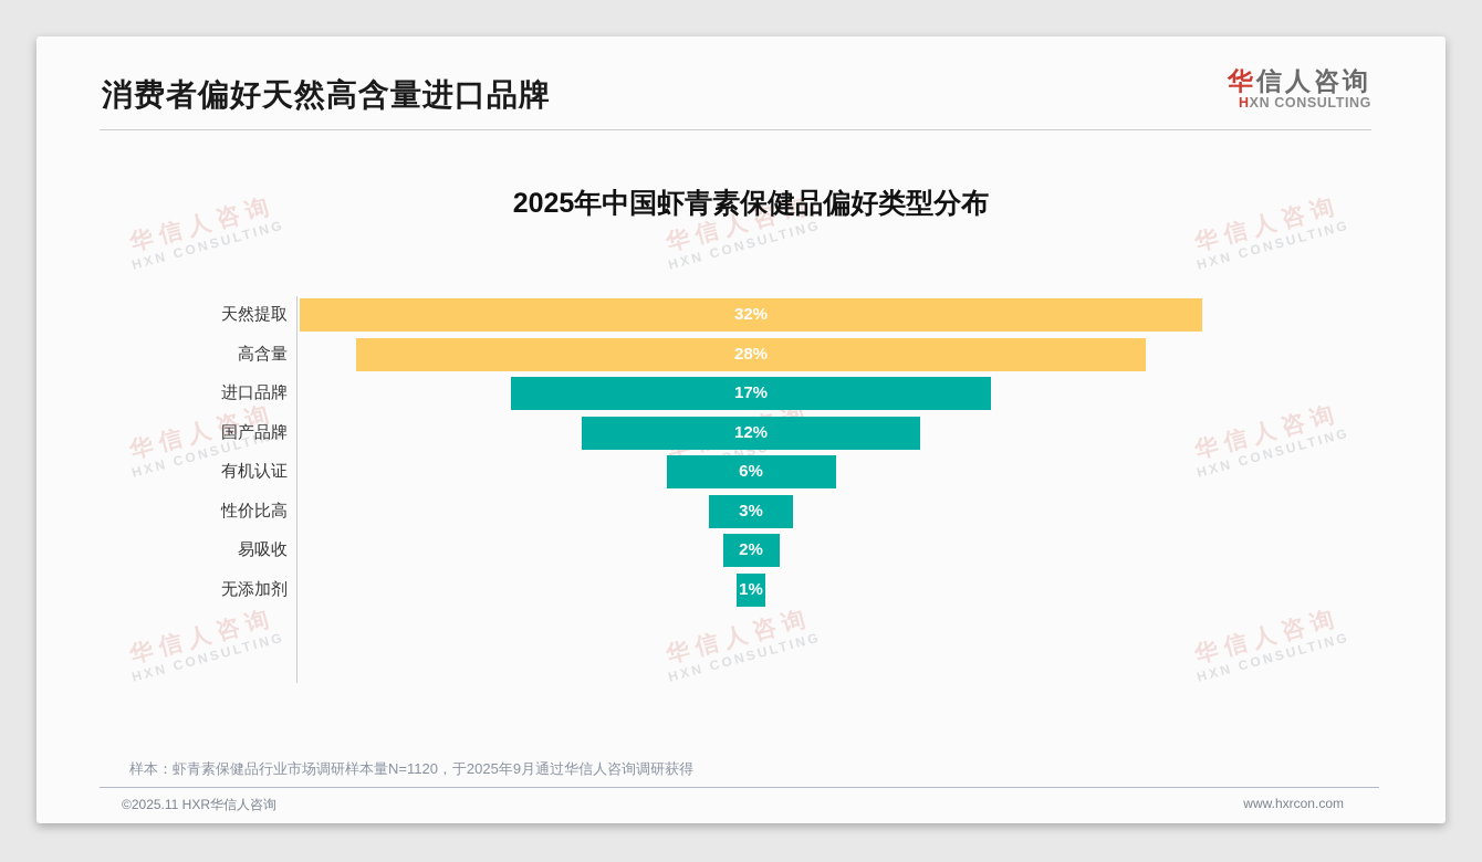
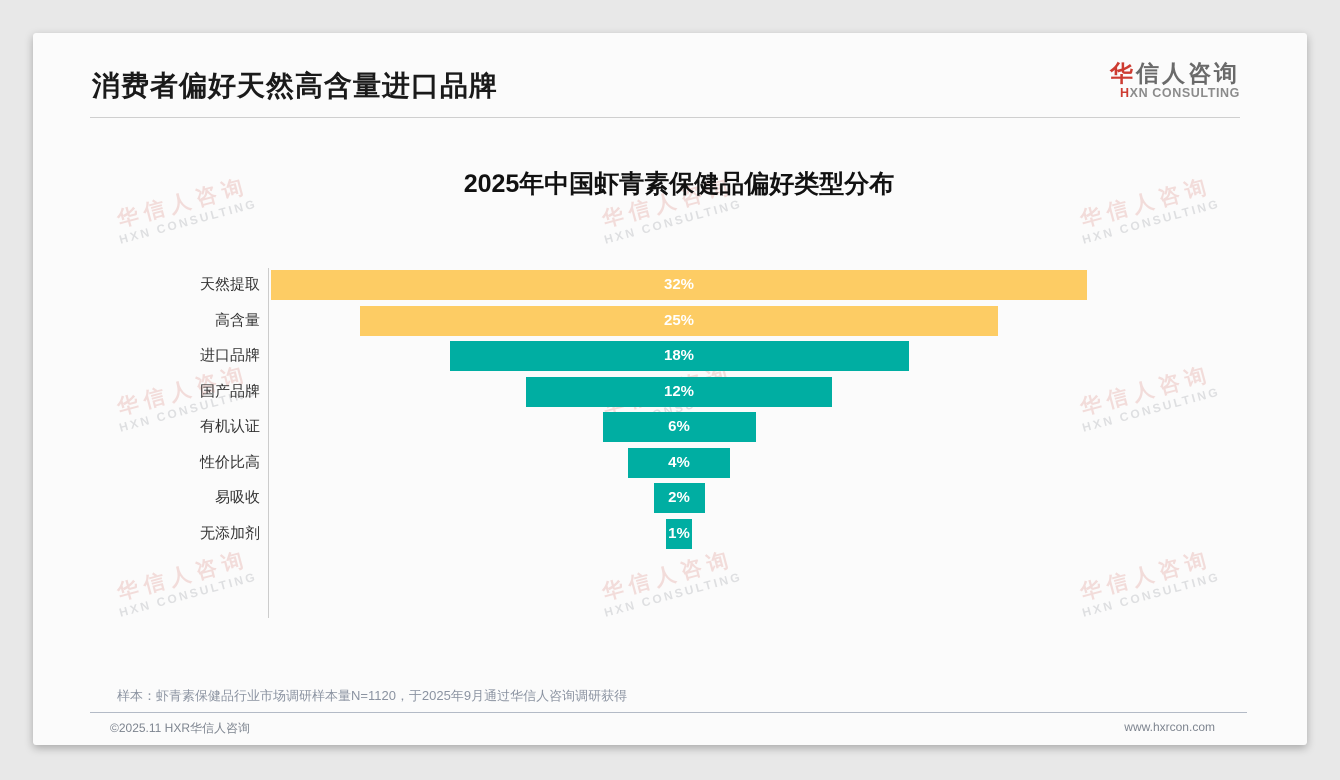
高含量: 28% -> 25%
进口品牌: 17% -> 18%
性价比高: 3% -> 4%
